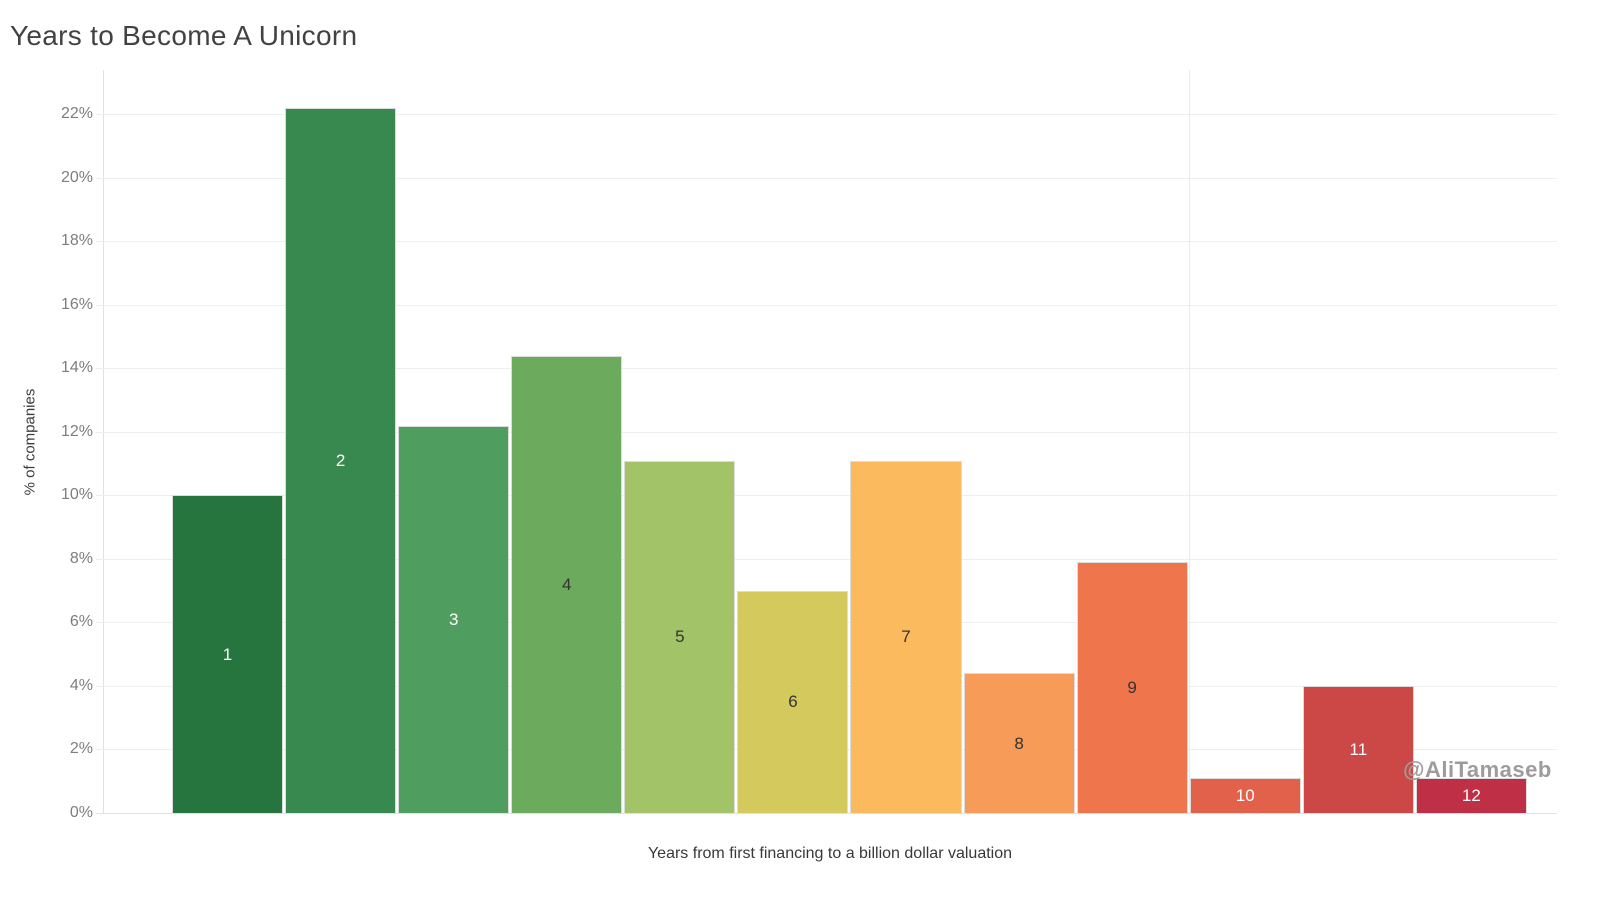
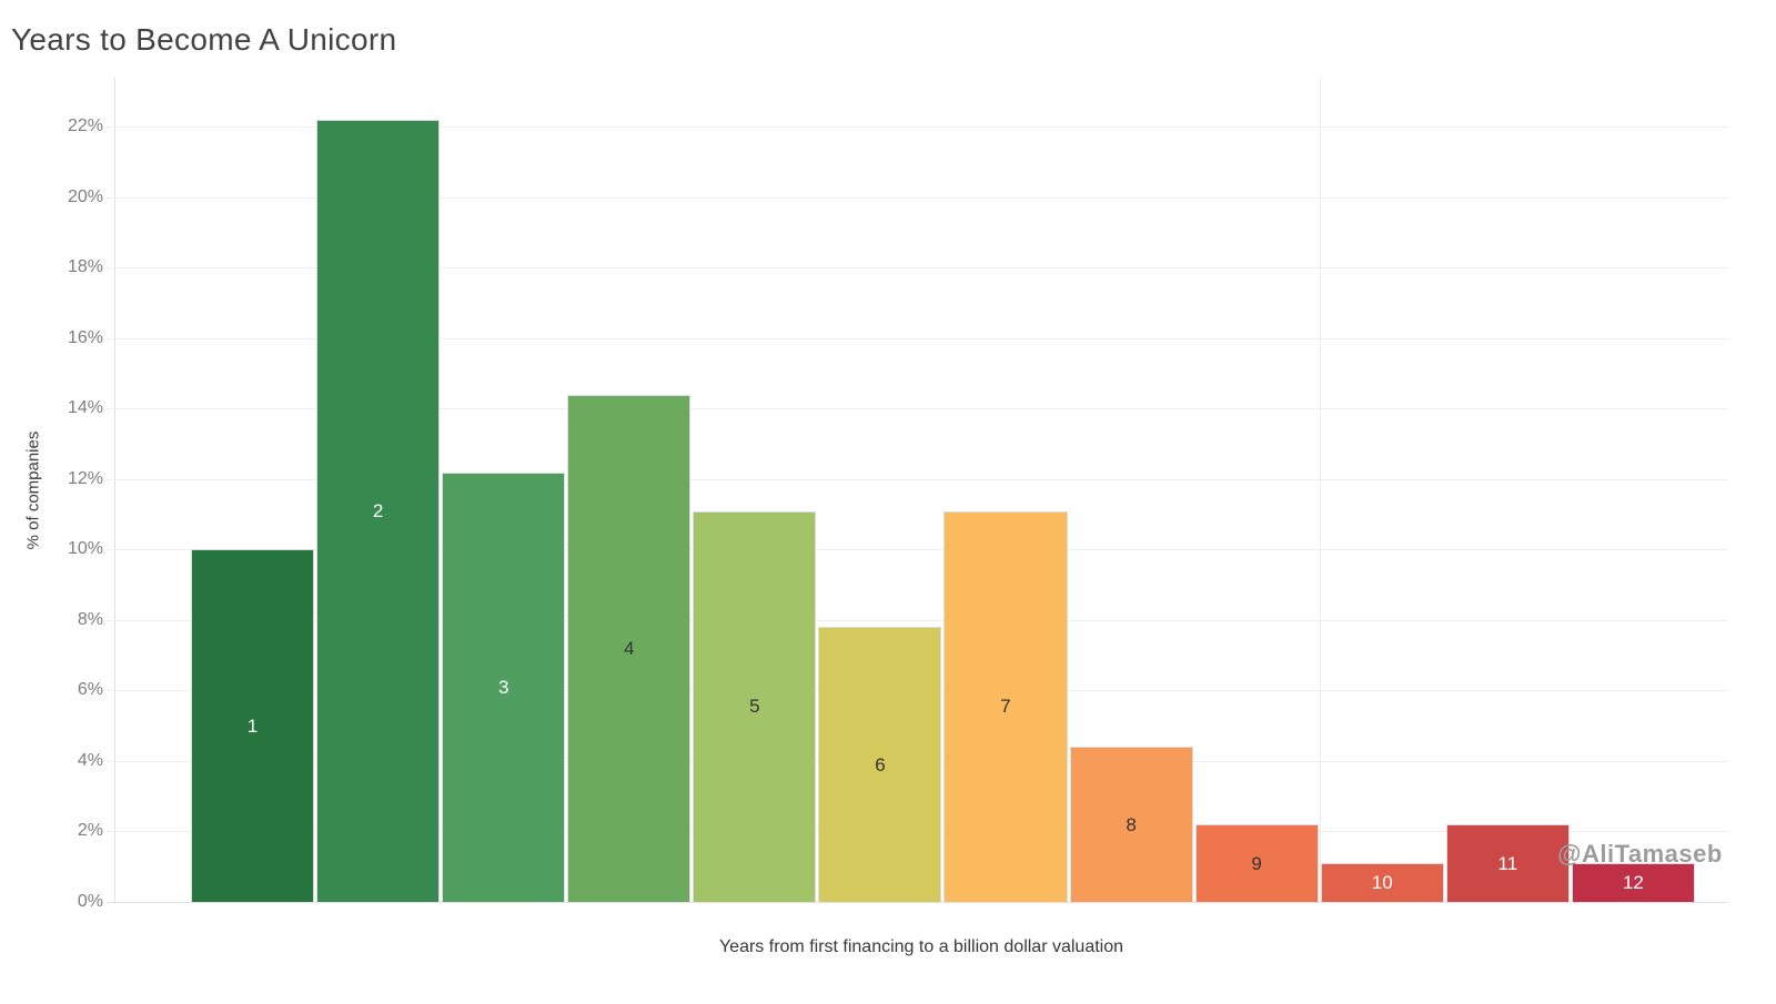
6: 7.0% -> 7.8%
9: 7.9% -> 2.2%
11: 4.0% -> 2.2%
